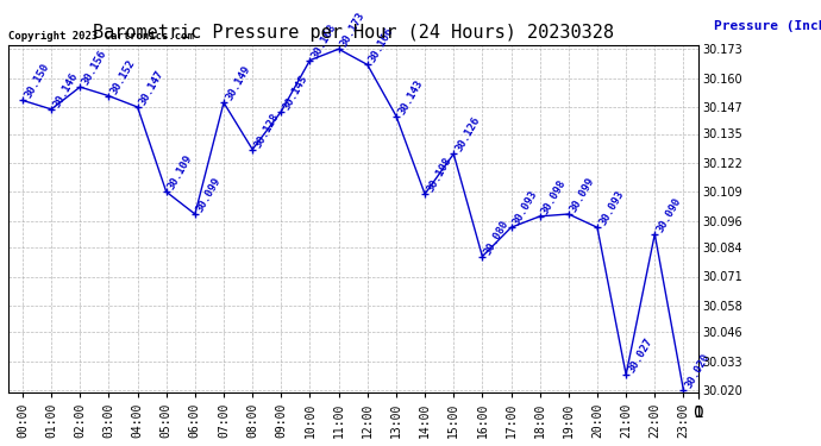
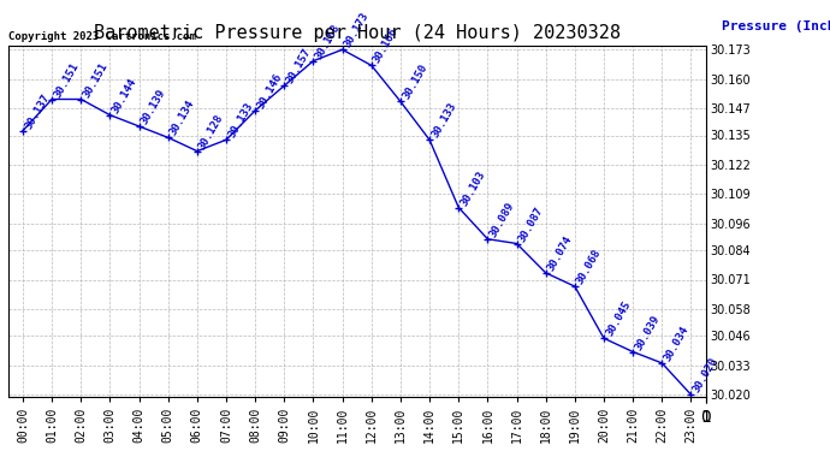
00:00: 30.150 -> 30.137
01:00: 30.146 -> 30.151
02:00: 30.156 -> 30.151
03:00: 30.152 -> 30.144
04:00: 30.147 -> 30.139
05:00: 30.109 -> 30.134
06:00: 30.099 -> 30.128
07:00: 30.149 -> 30.133
08:00: 30.128 -> 30.146
09:00: 30.145 -> 30.157
13:00: 30.143 -> 30.150
14:00: 30.108 -> 30.133
15:00: 30.126 -> 30.103
16:00: 30.080 -> 30.089
17:00: 30.093 -> 30.087
18:00: 30.098 -> 30.074
19:00: 30.099 -> 30.068
20:00: 30.093 -> 30.045
21:00: 30.027 -> 30.039
22:00: 30.090 -> 30.034
